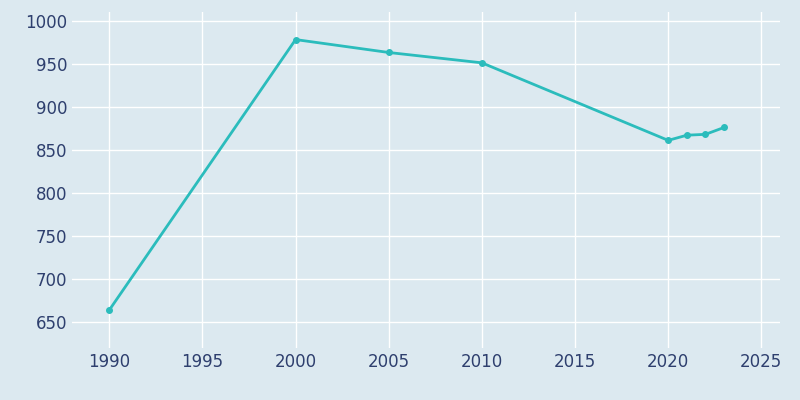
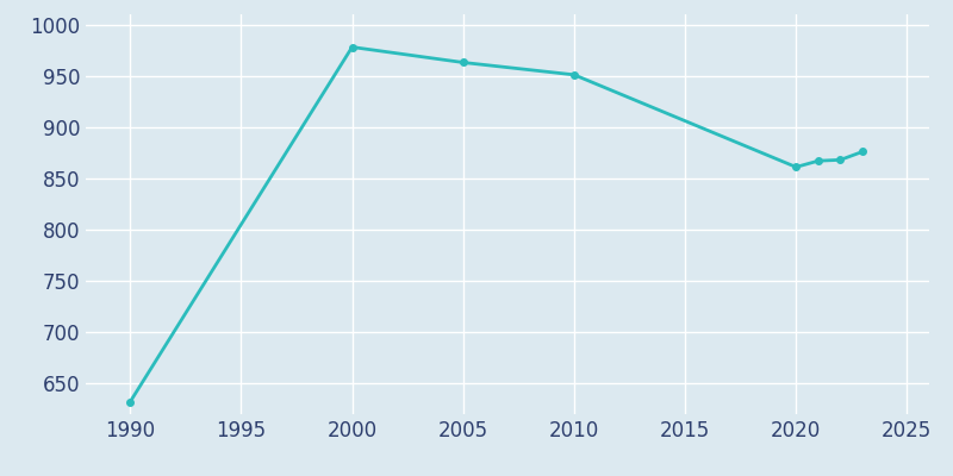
1990: 664 -> 632
